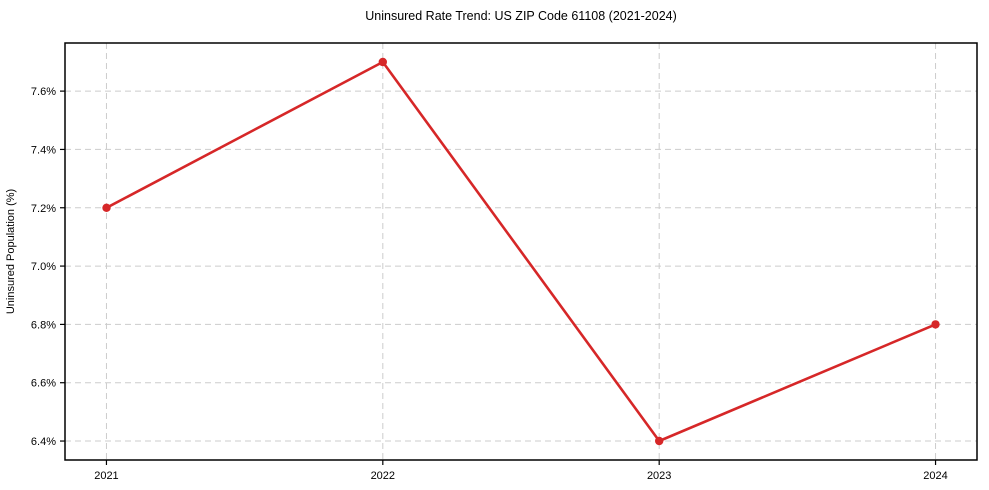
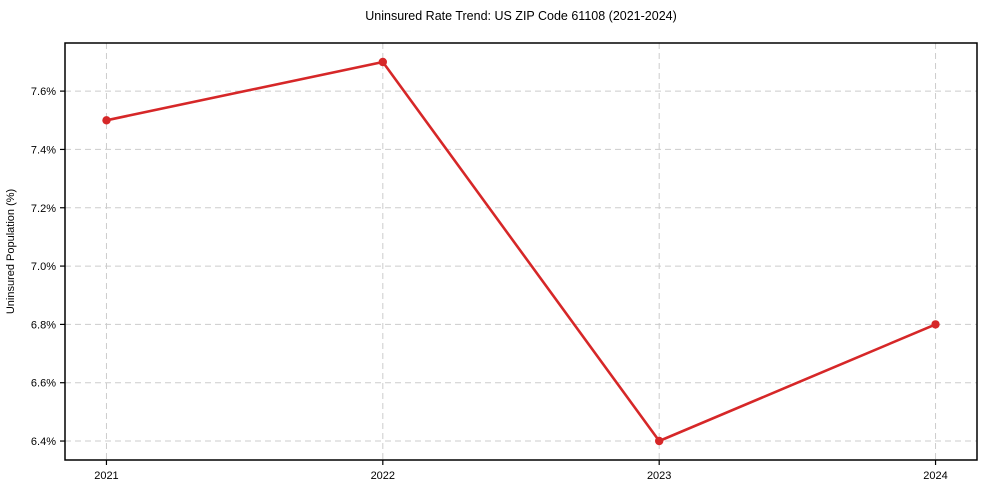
2021: 7.2% -> 7.5%
